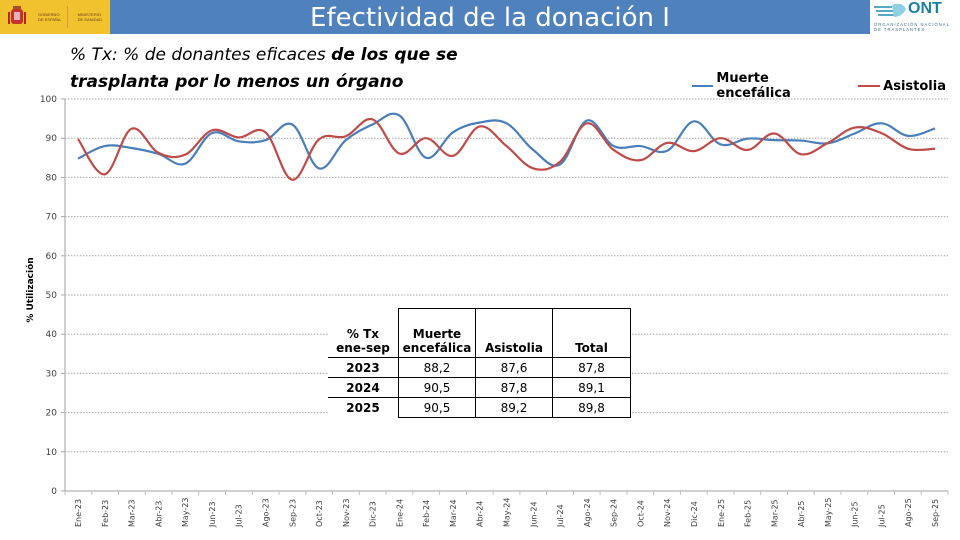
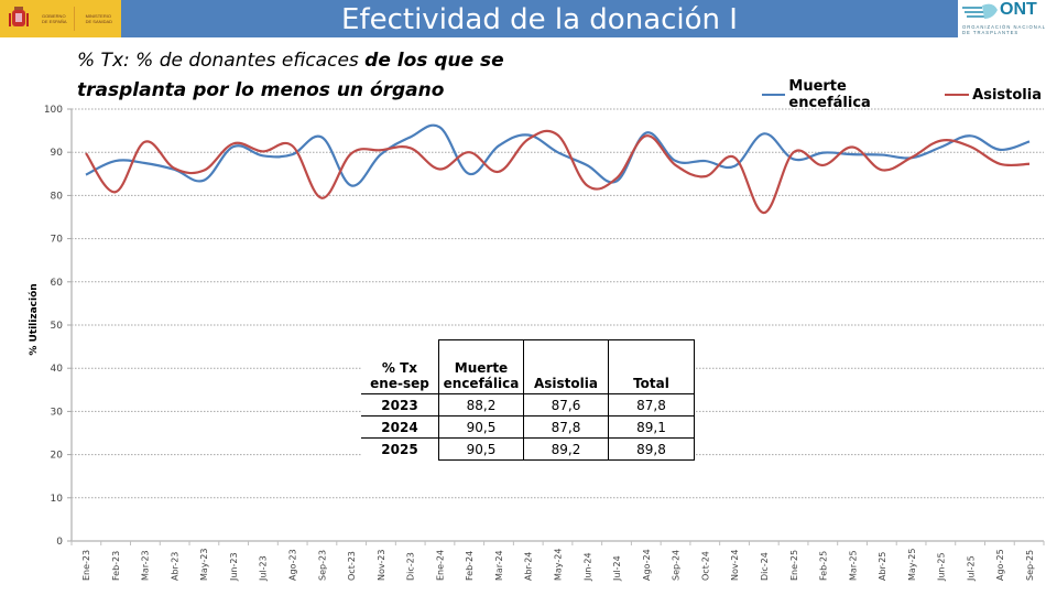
Asistolia/Dic-23: 95 -> 91
Muerte encefálica/May-24: 94 -> 90
Asistolia/May-24: 88 -> 94
Asistolia/Dic-24: 87 -> 76
